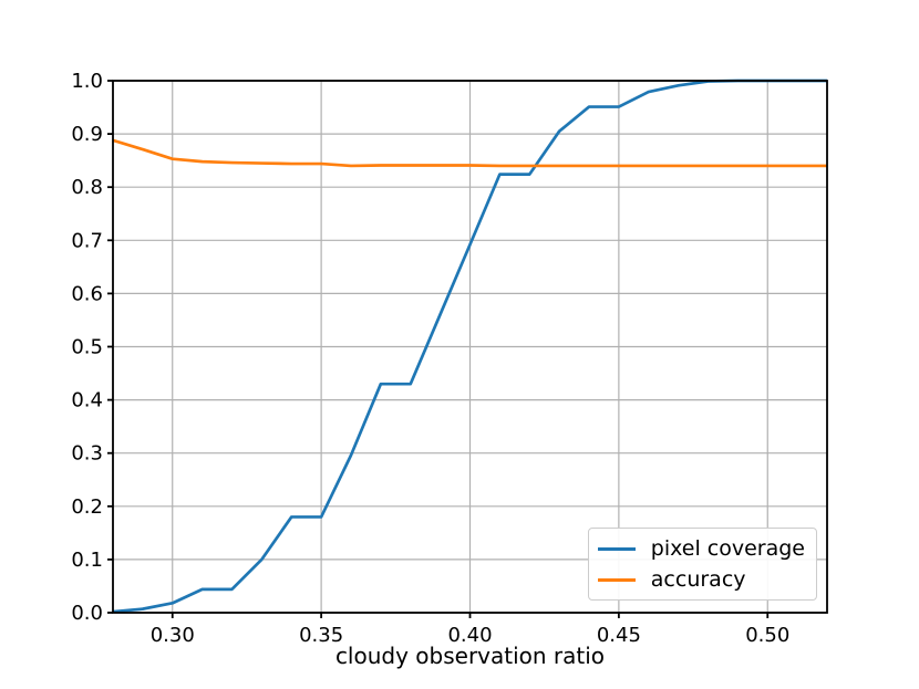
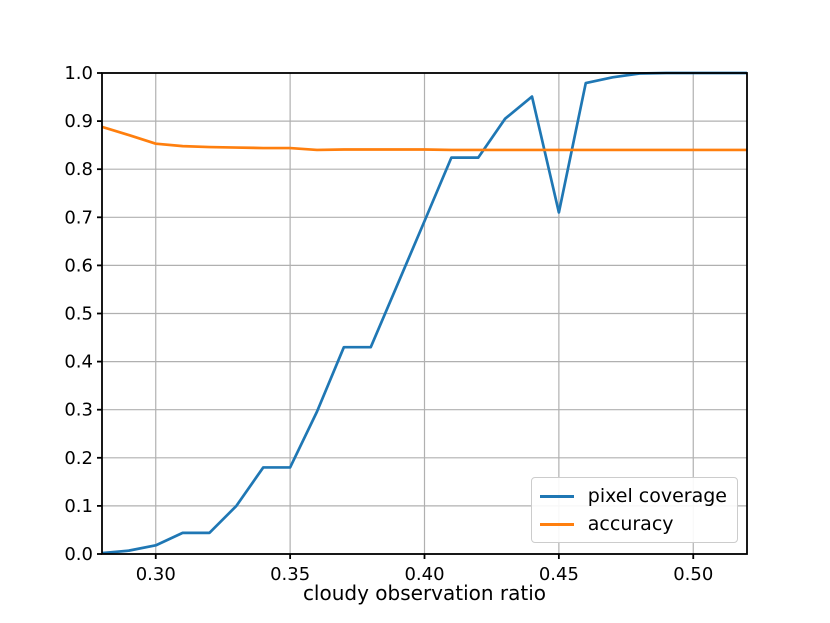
pixel coverage/0.45: 0.95 -> 0.71
